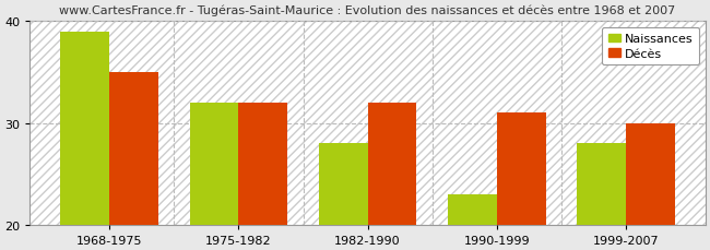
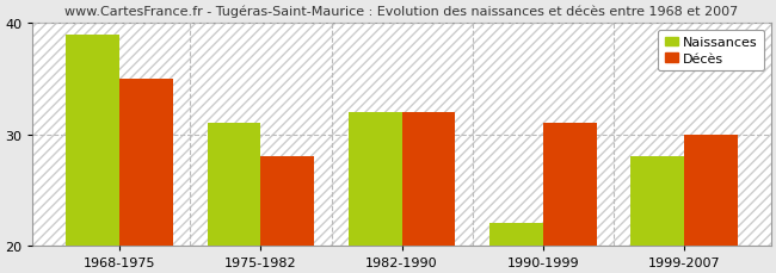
Naissances/1975-1982: 32 -> 31
Décès/1975-1982: 32 -> 28
Naissances/1982-1990: 28 -> 32
Naissances/1990-1999: 23 -> 22
